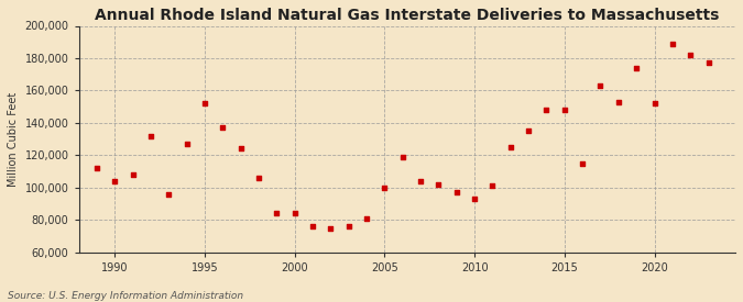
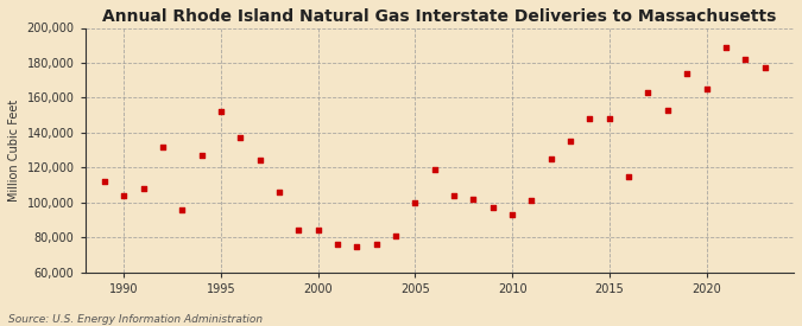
2020: 152,000 -> 165,000
